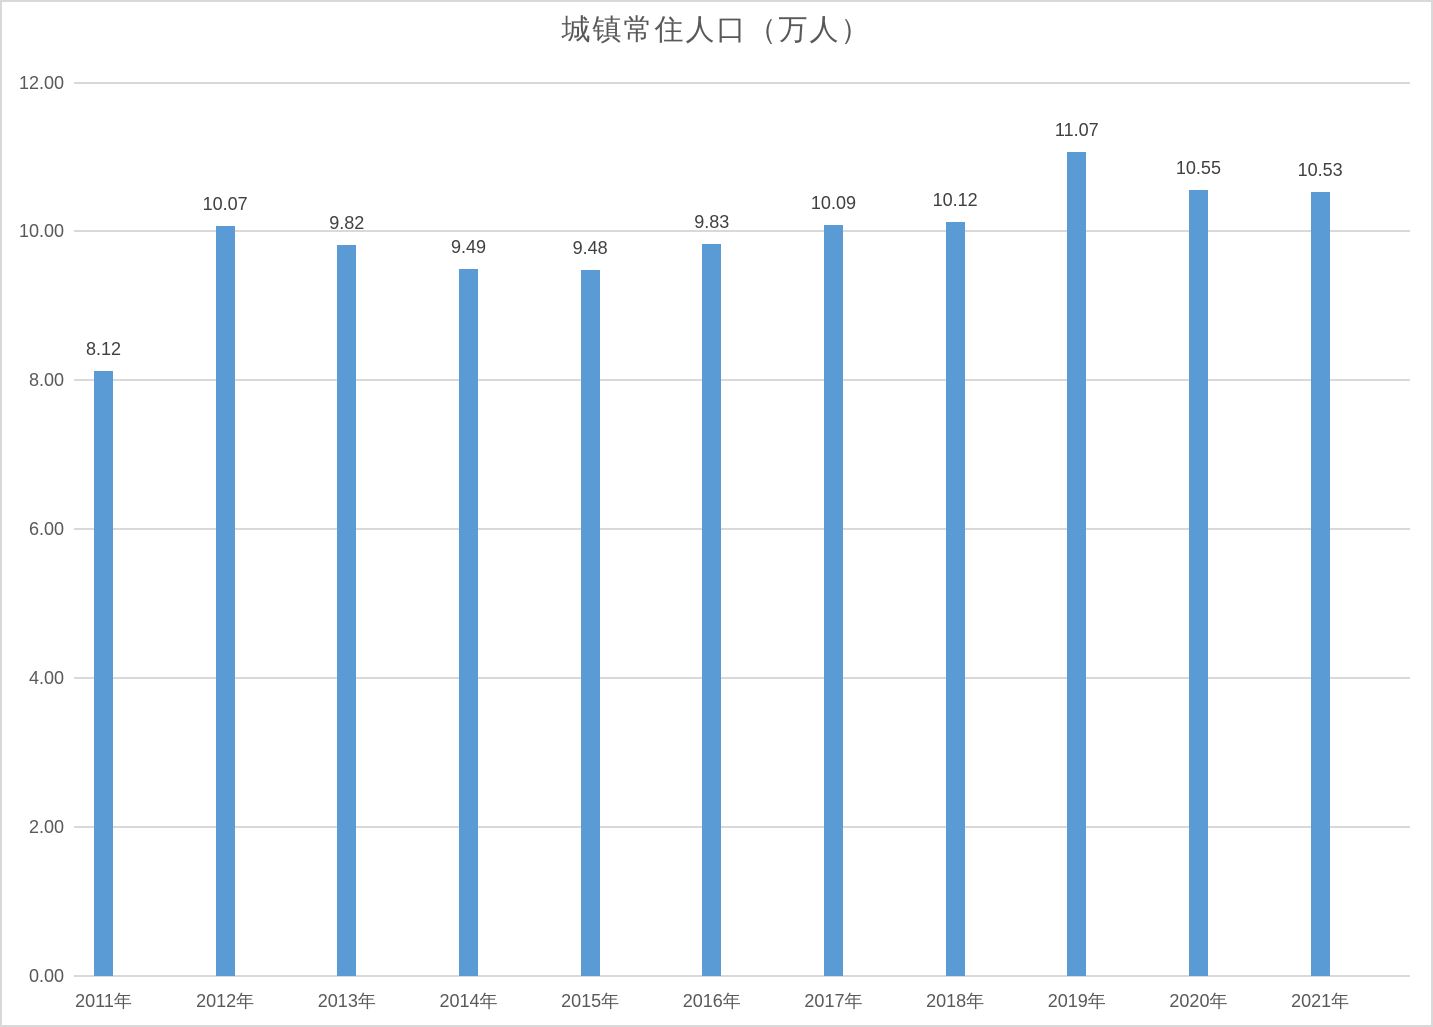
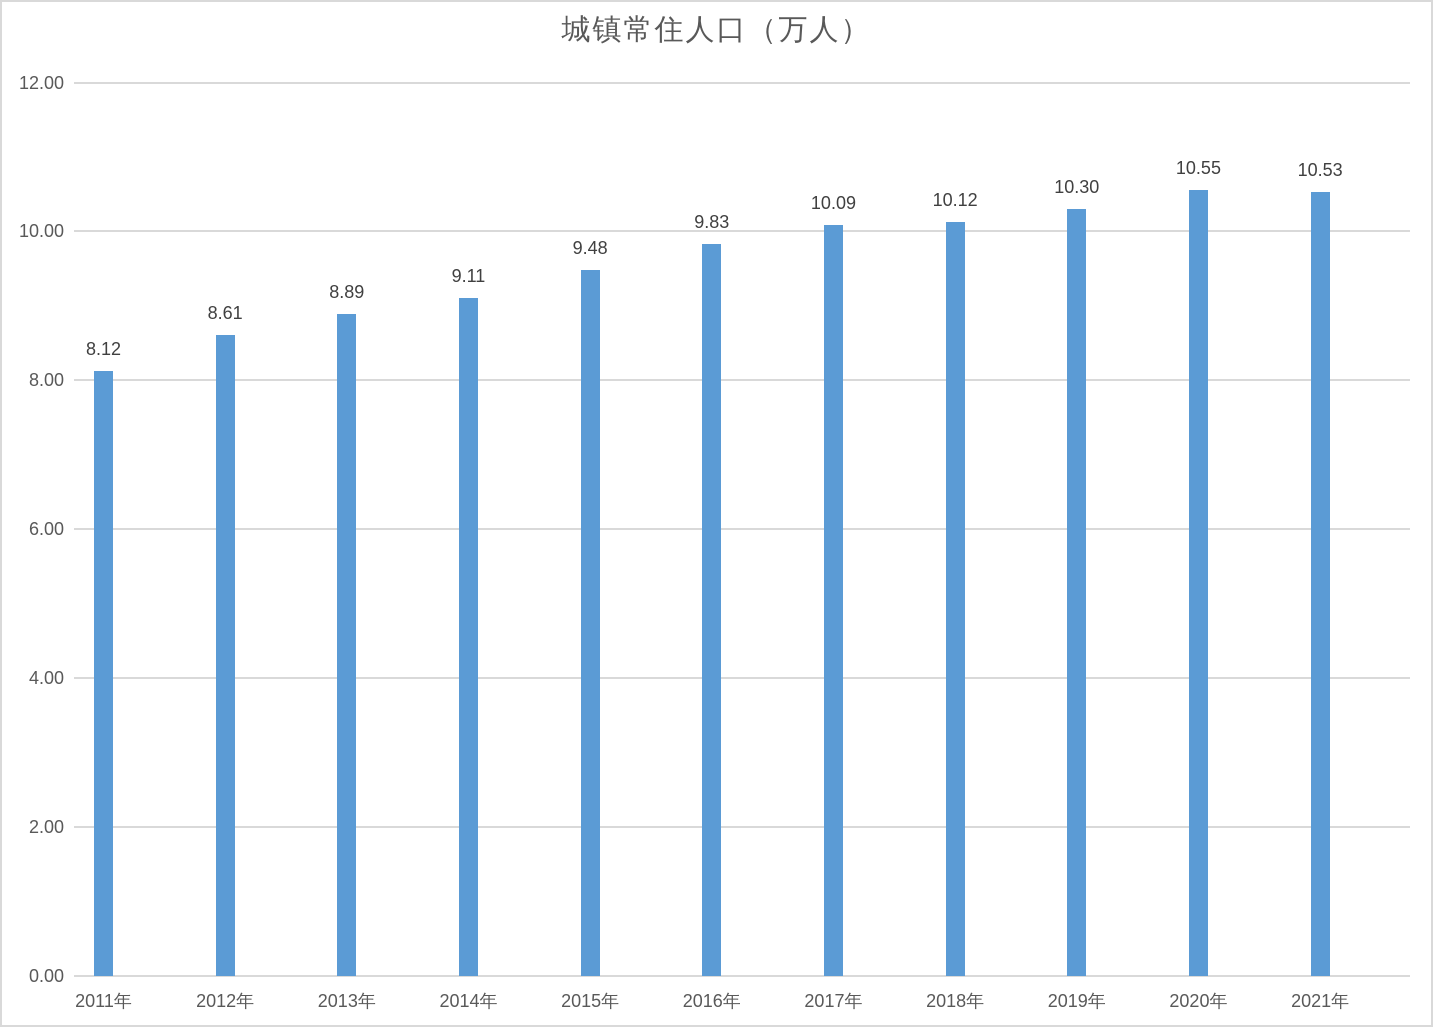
2012年: 10.07 -> 8.61
2013年: 9.82 -> 8.89
2014年: 9.49 -> 9.11
2019年: 11.07 -> 10.30
